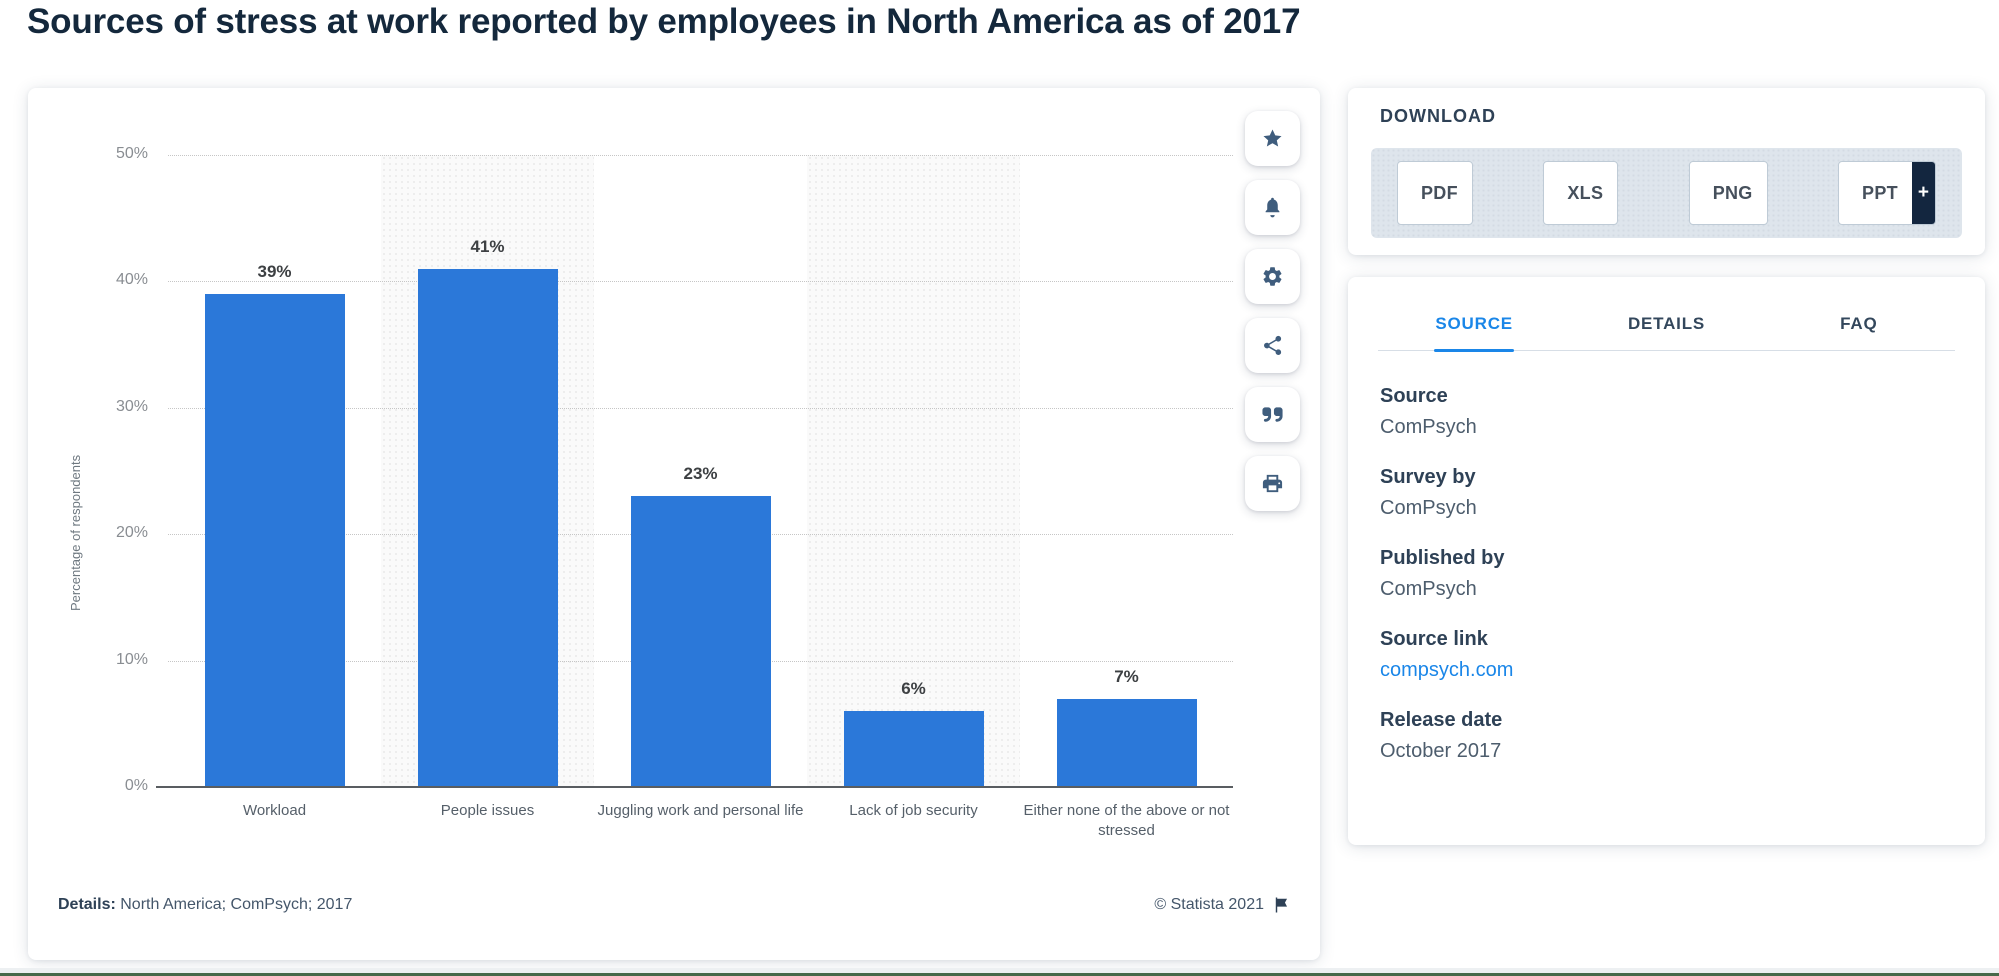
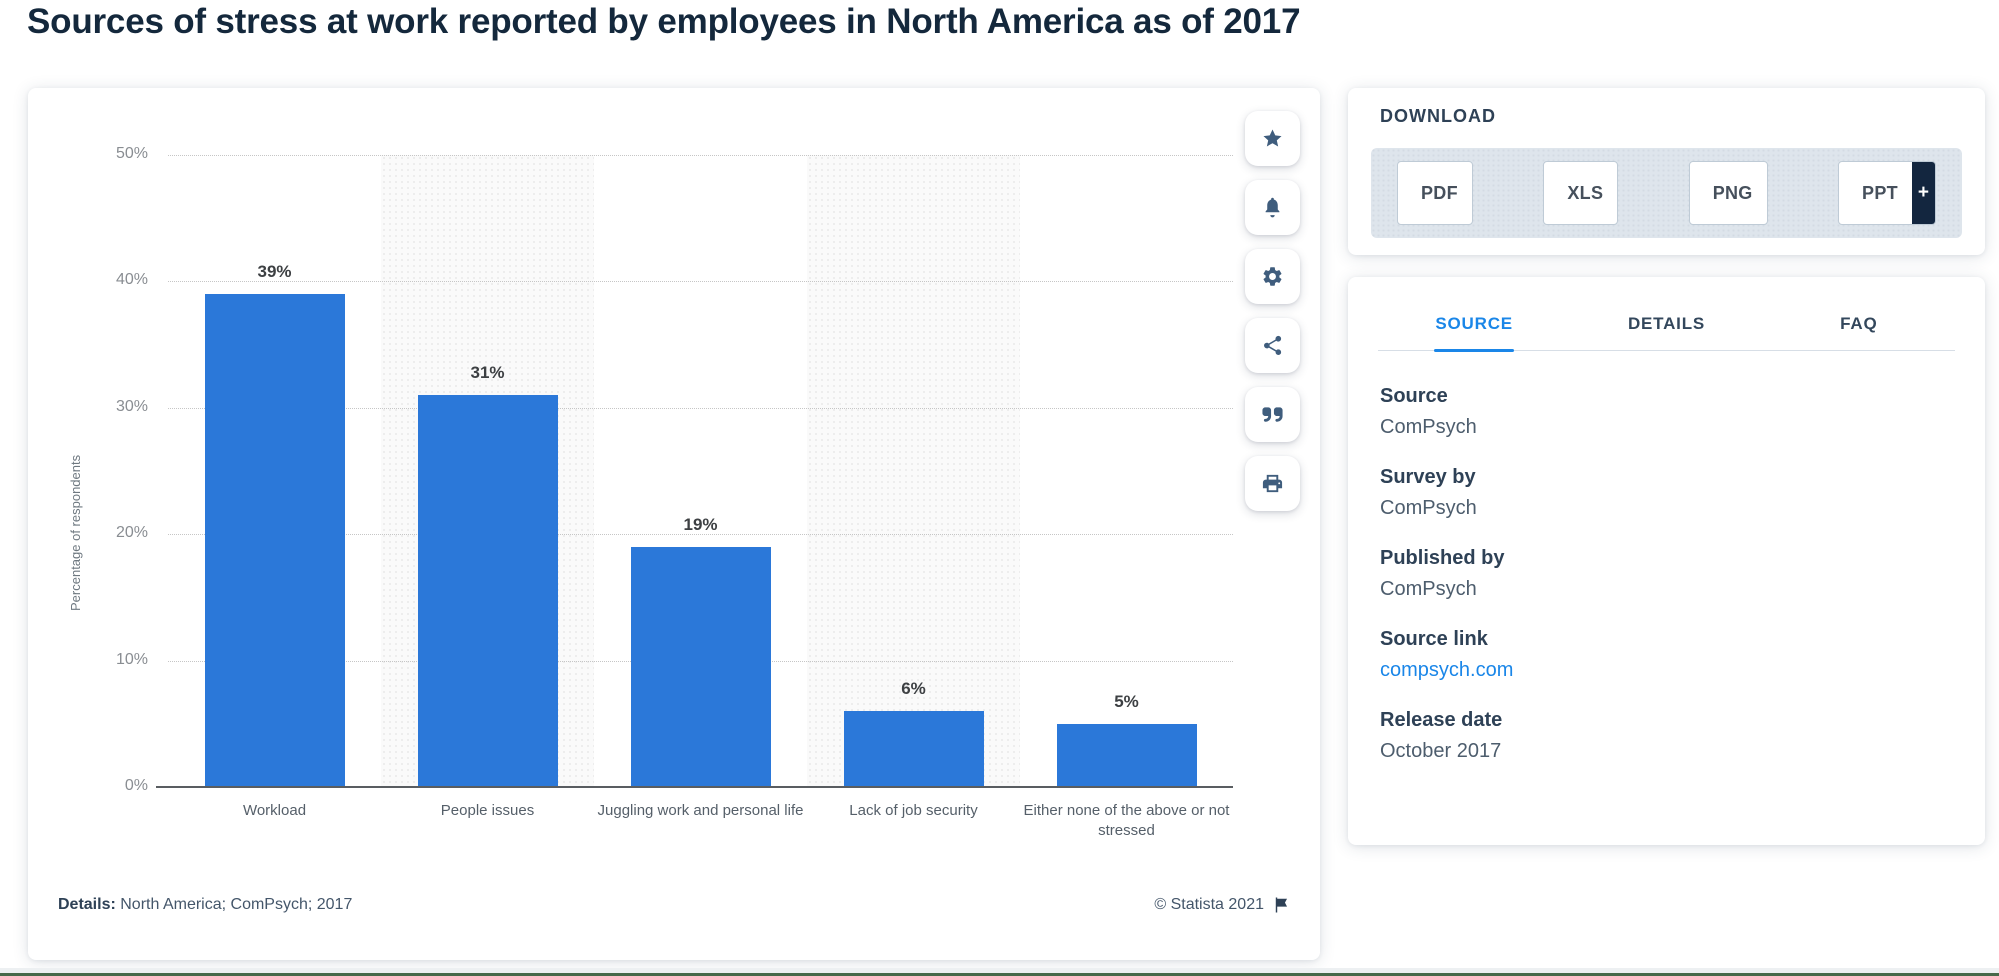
People issues: 41% -> 31%
Juggling work and personal life: 23% -> 19%
Either none of the above or not stressed: 7% -> 5%
